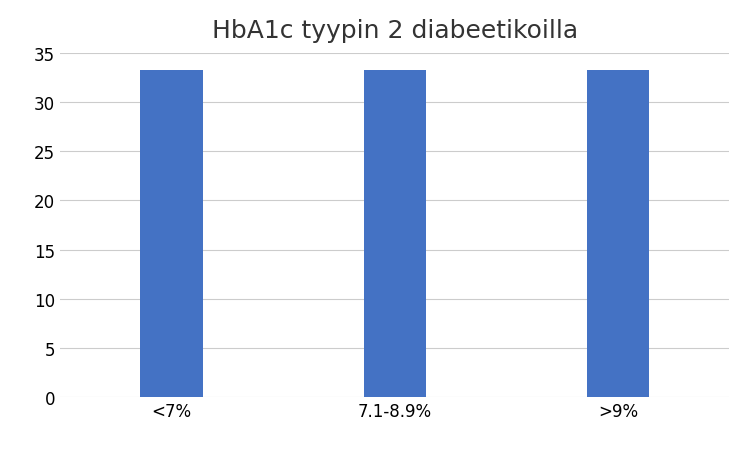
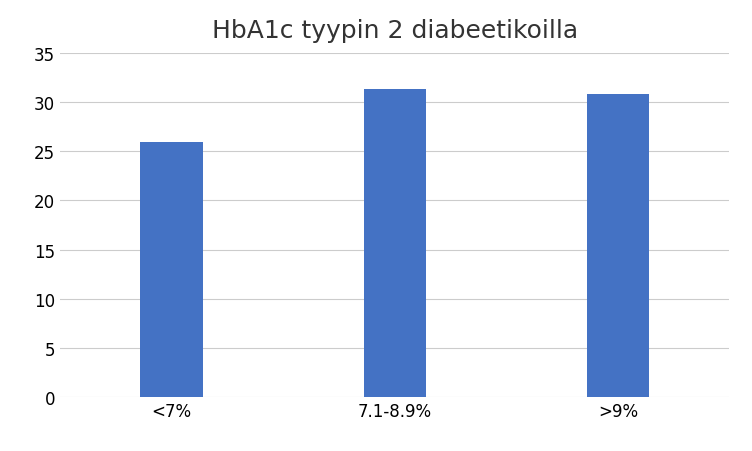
<7%: 33.3 -> 26.0
7.1-8.9%: 33.3 -> 31.4
>9%: 33.3 -> 30.8
